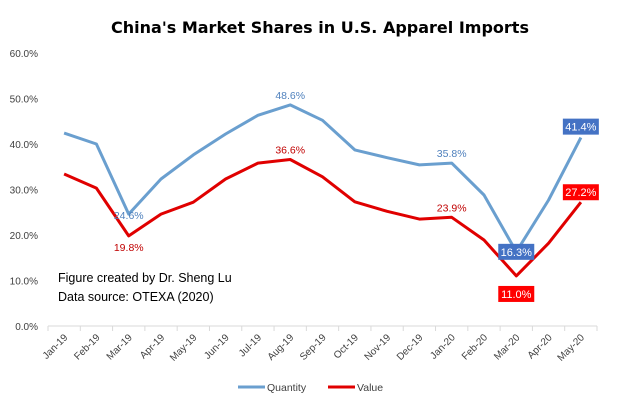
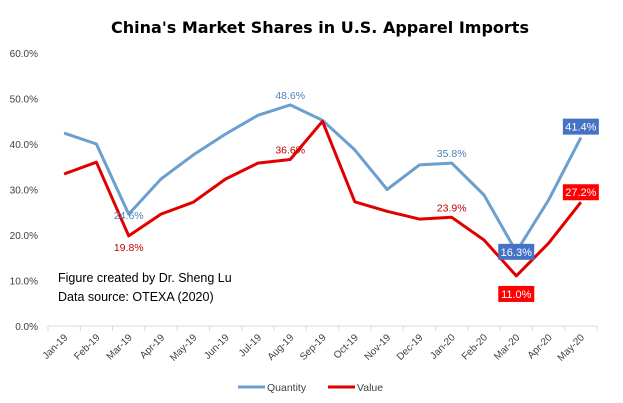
Value/Feb-19: 30% -> 36%
Value/Sep-19: 33% -> 45%
Quantity/Nov-19: 37% -> 30%
